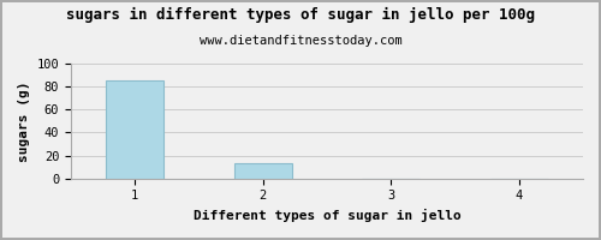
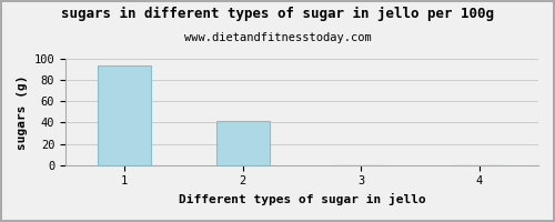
1: 85 -> 94
2: 13 -> 42
